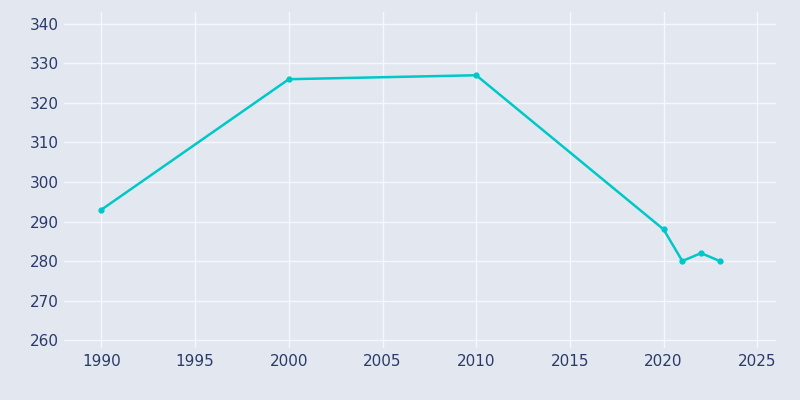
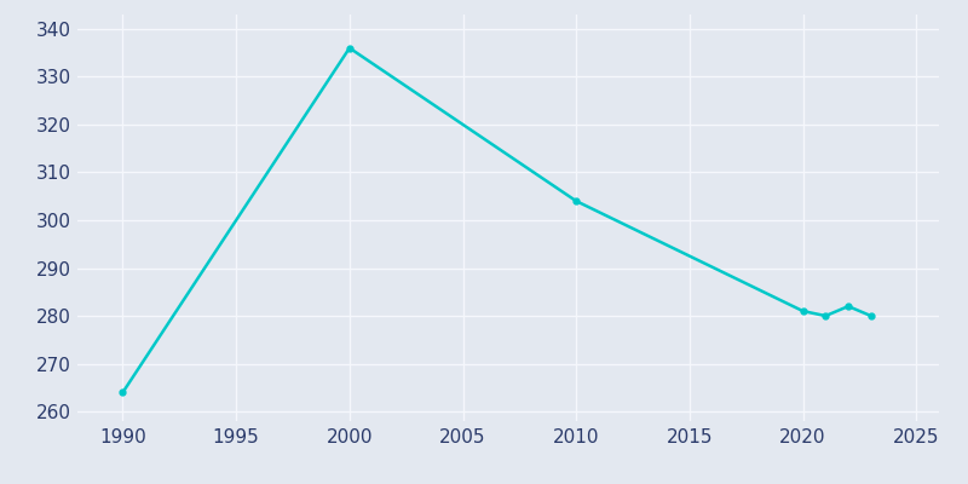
1990: 293 -> 264
2000: 326 -> 336
2010: 327 -> 304
2020: 288 -> 281
